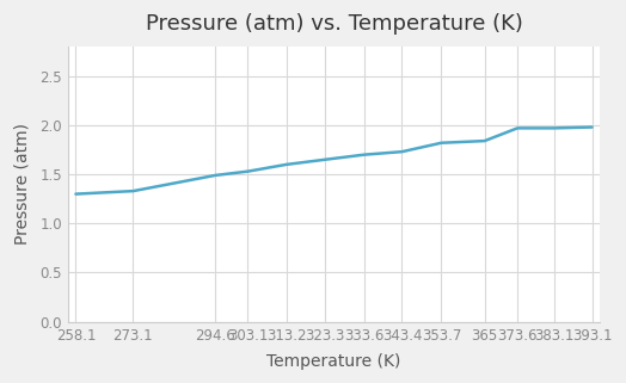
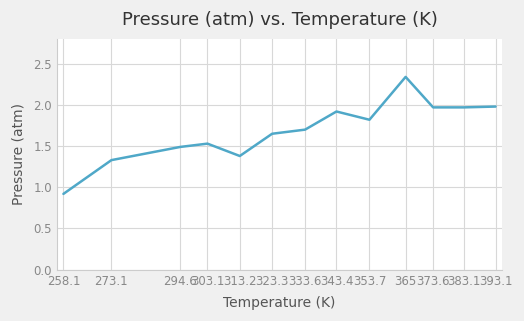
258.1: 1.30 -> 0.92
313.2: 1.60 -> 1.38
343.4: 1.73 -> 1.92
365: 1.84 -> 2.34
